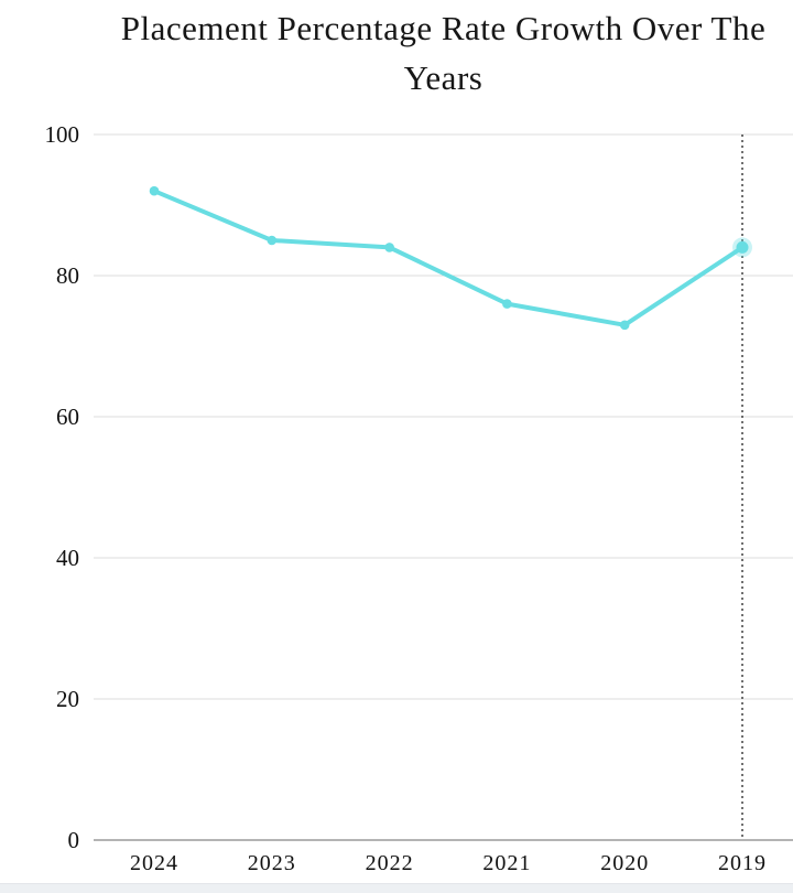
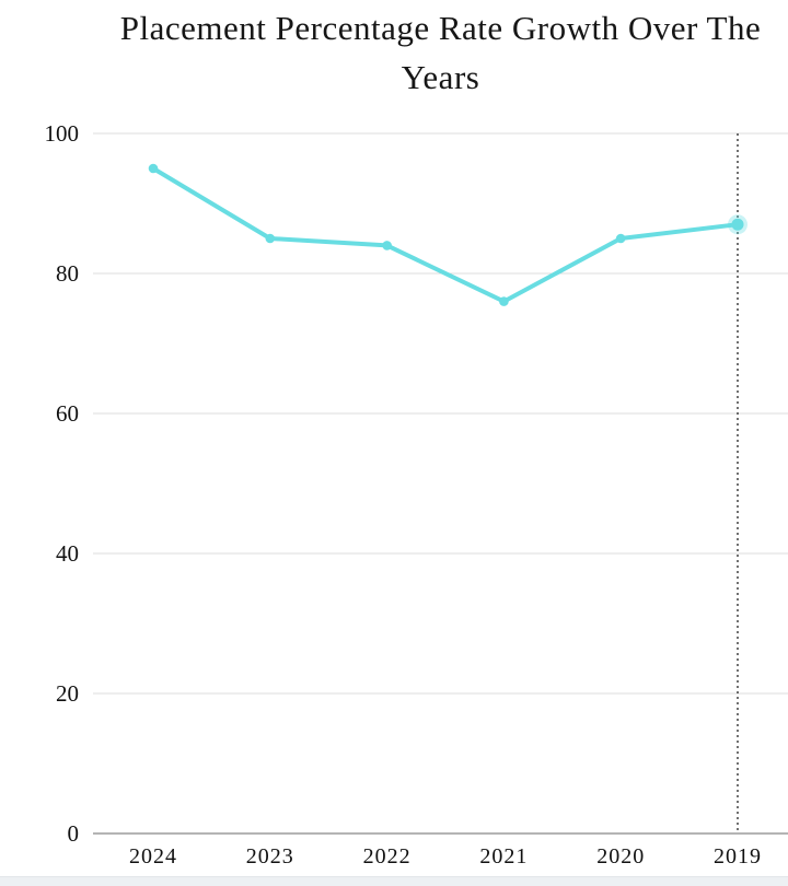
2024: 92 -> 95
2020: 73 -> 85
2019: 84 -> 87
